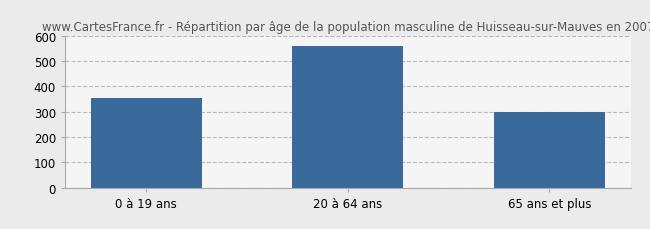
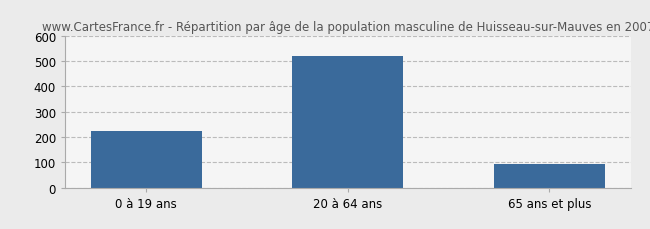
0 à 19 ans: 355 -> 225
20 à 64 ans: 560 -> 520
65 ans et plus: 300 -> 95
